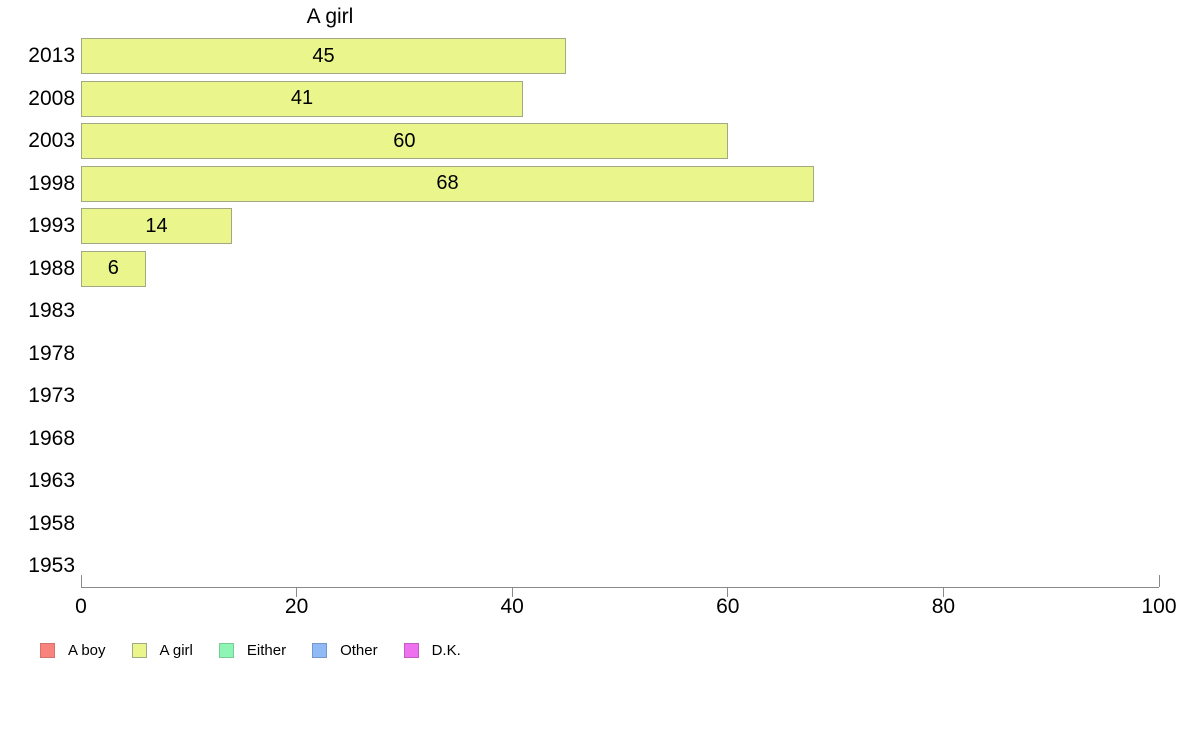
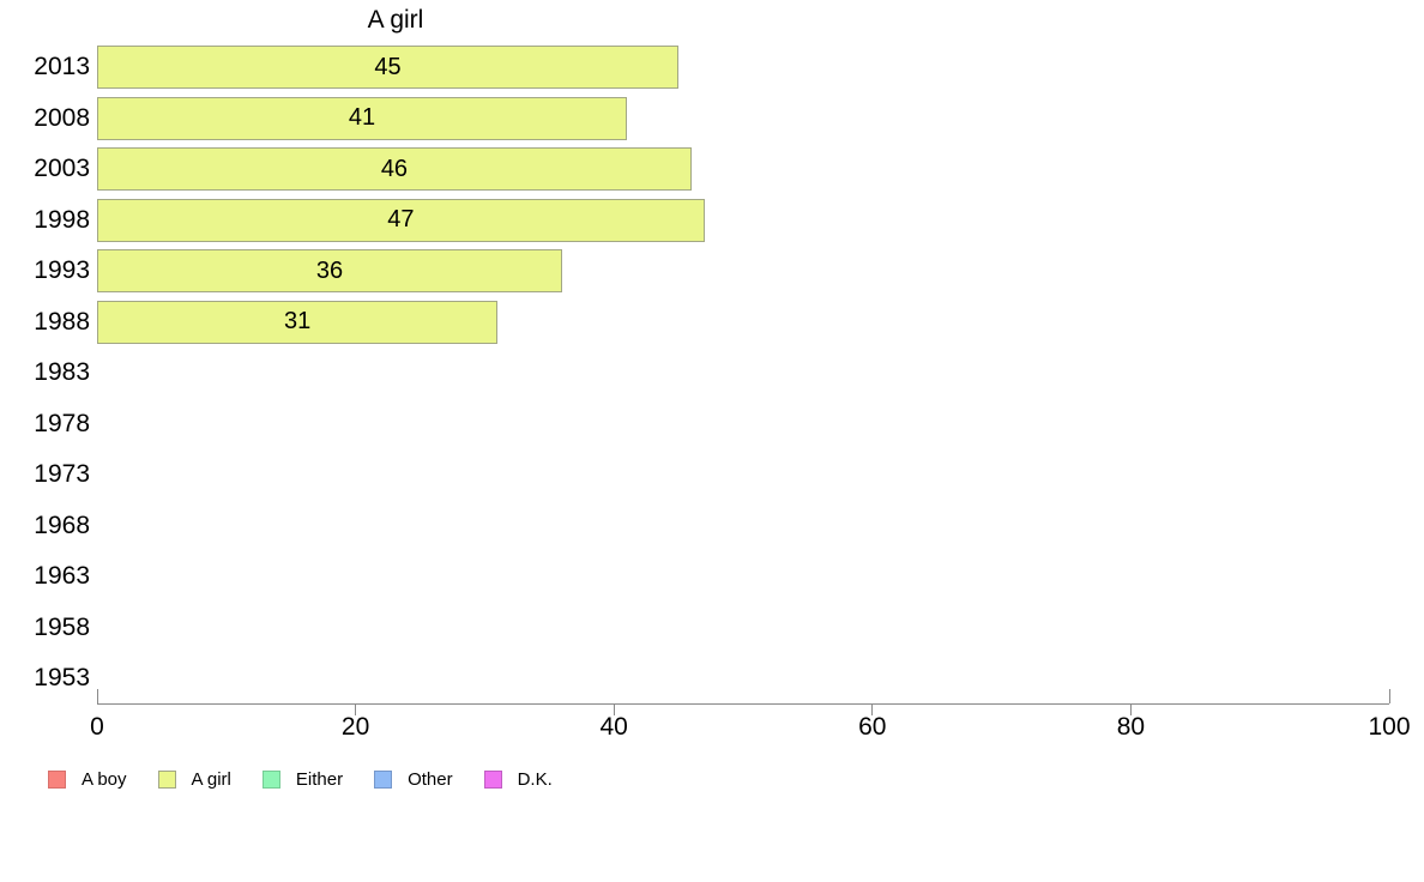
2003: 60 -> 46
1998: 68 -> 47
1993: 14 -> 36
1988: 6 -> 31
